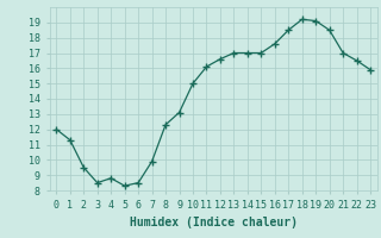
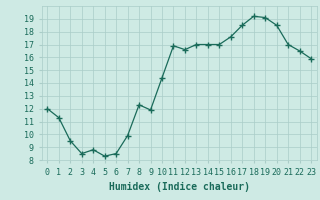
9: 13.1 -> 11.9
10: 15.0 -> 14.4
11: 16.1 -> 16.9
